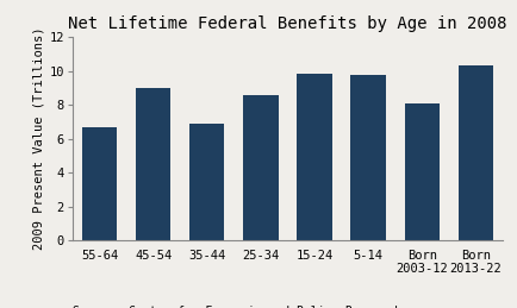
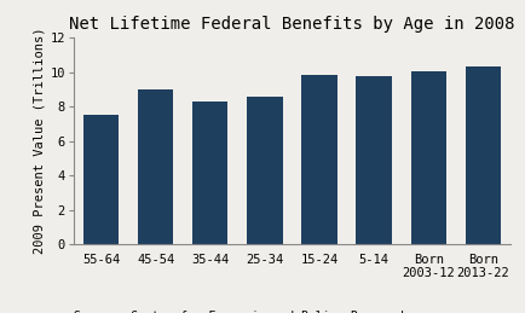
55-64: 6.7 -> 7.5
35-44: 6.9 -> 8.3
Born 2003-12: 8.1 -> 10.1
